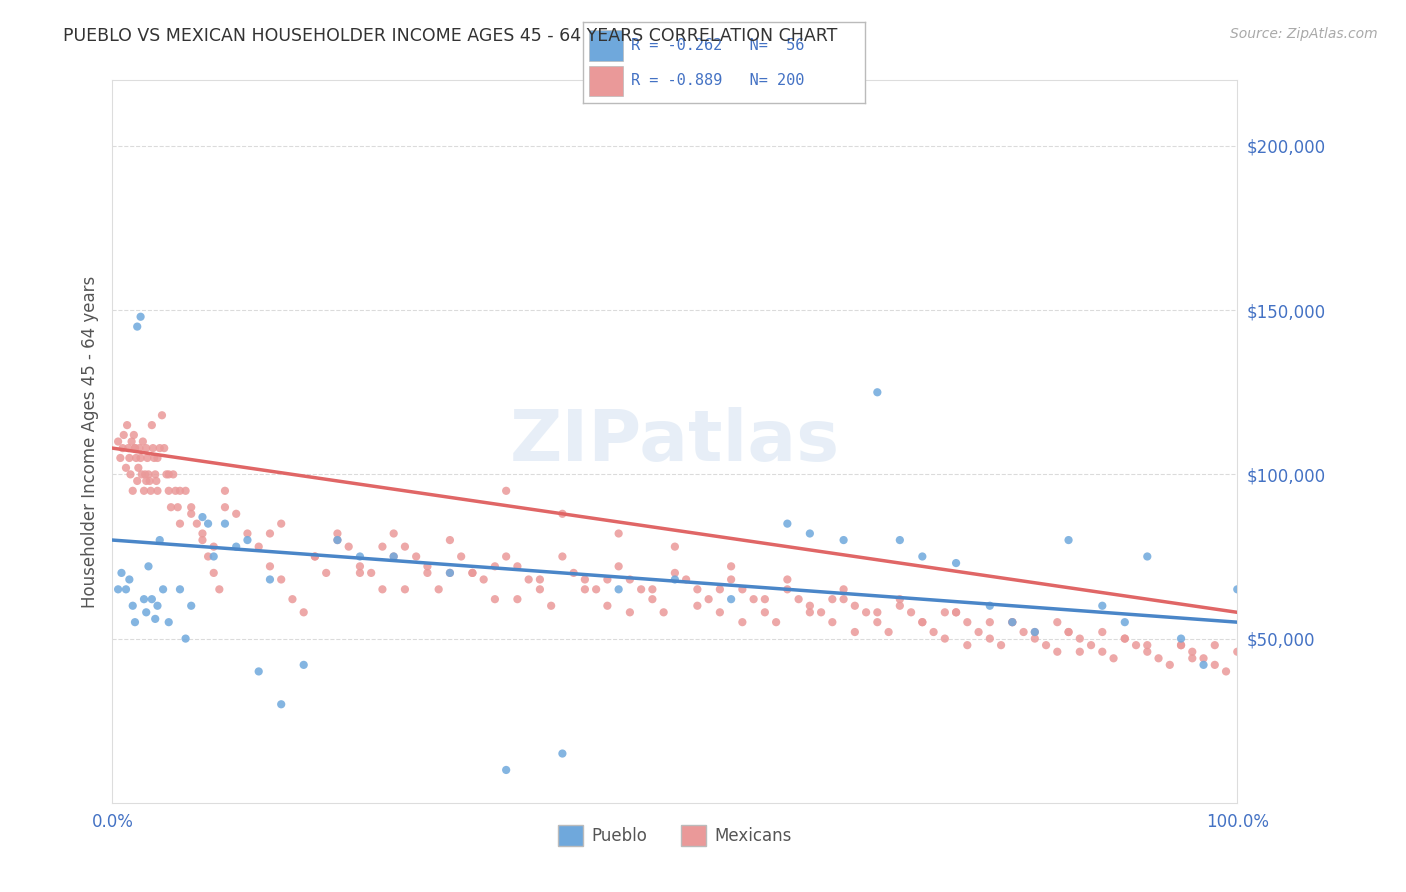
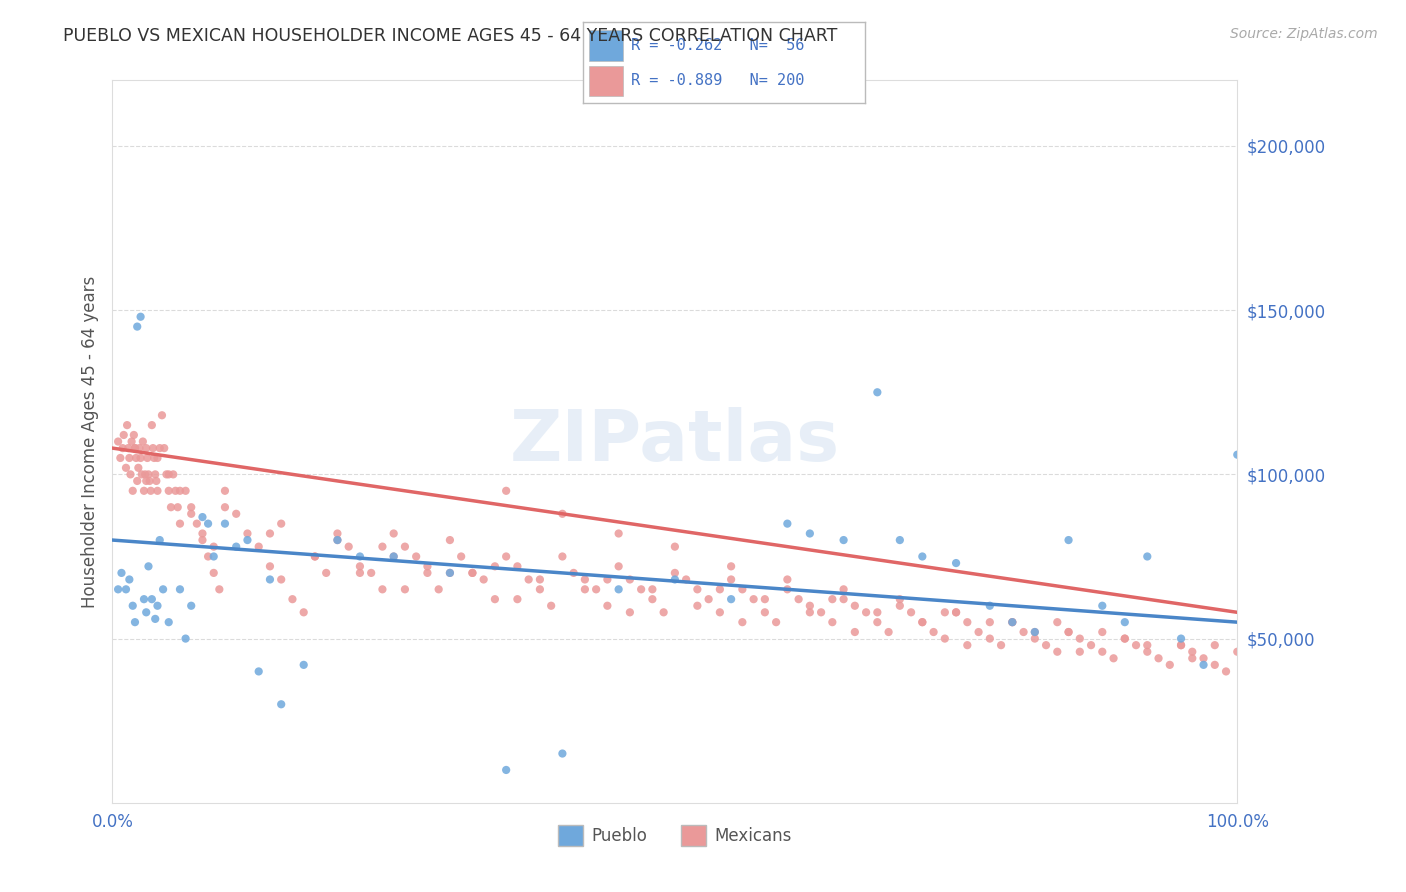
Pueblo/100.0%: $65,000 -> $106,000
